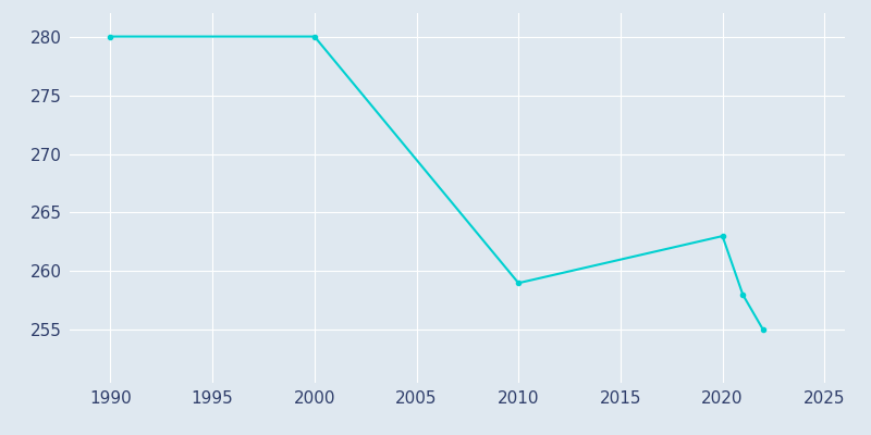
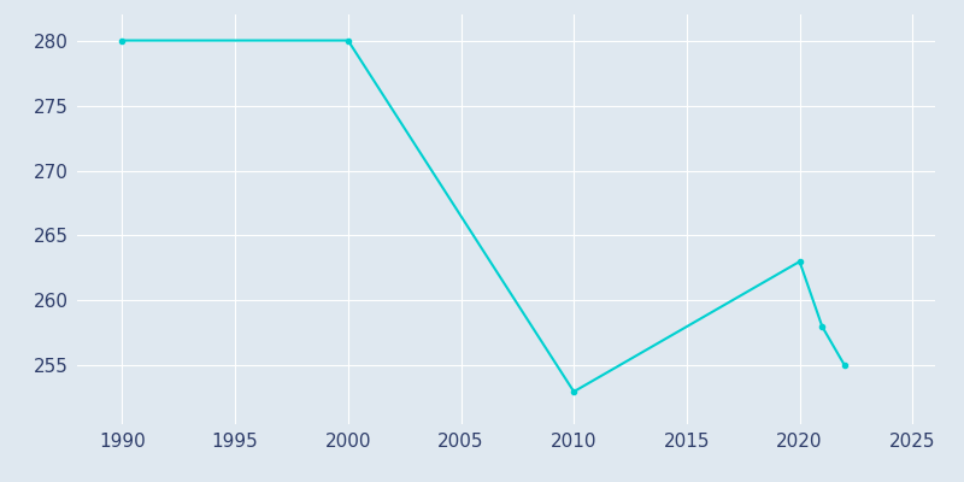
2010: 259 -> 253
